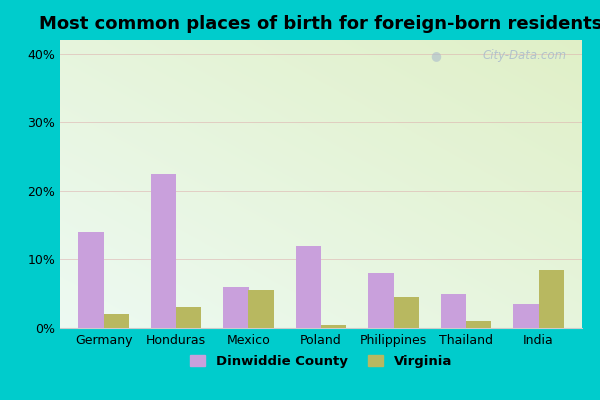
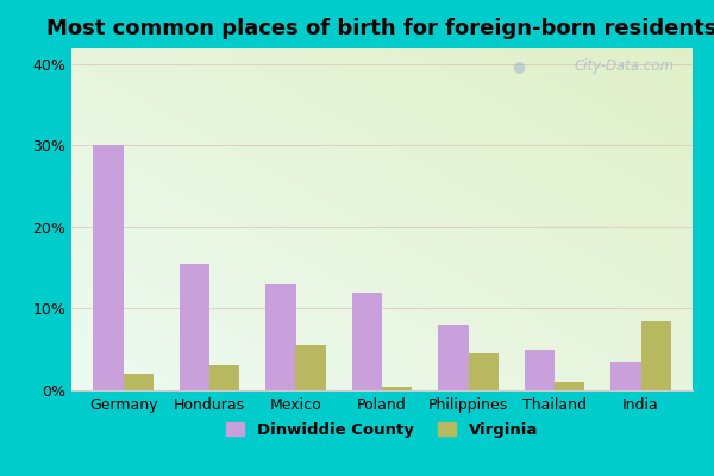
Dinwiddie County/Germany: 14.0% -> 30.0%
Dinwiddie County/Honduras: 22.4% -> 15.5%
Dinwiddie County/Mexico: 6.0% -> 13.0%
